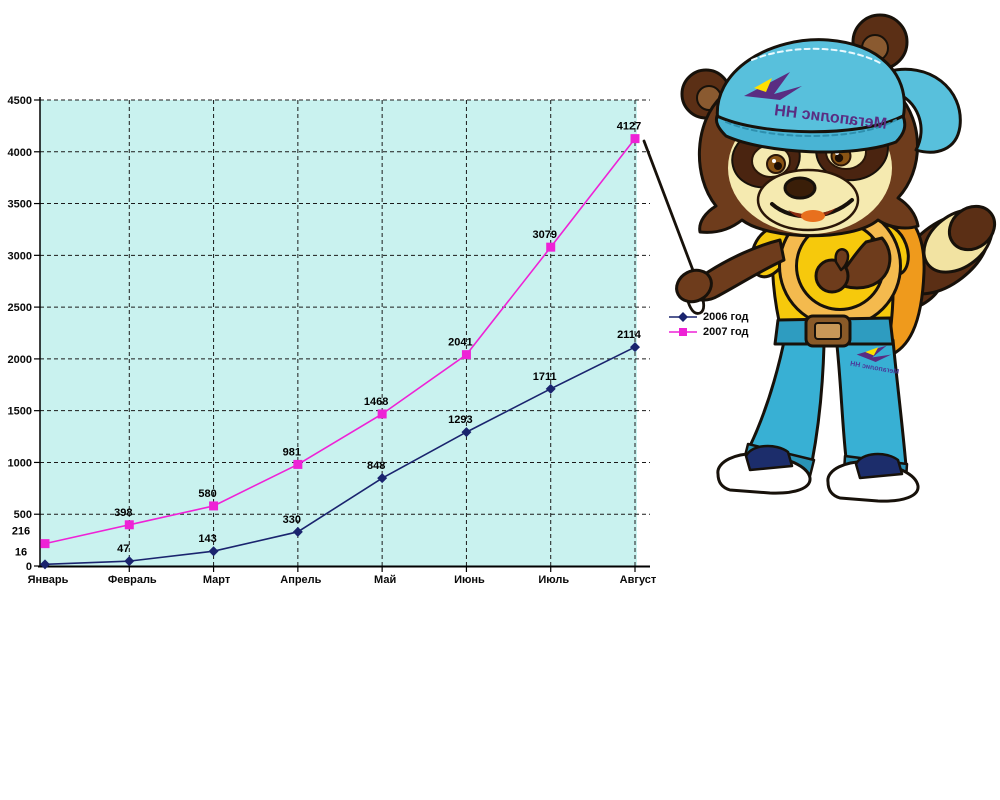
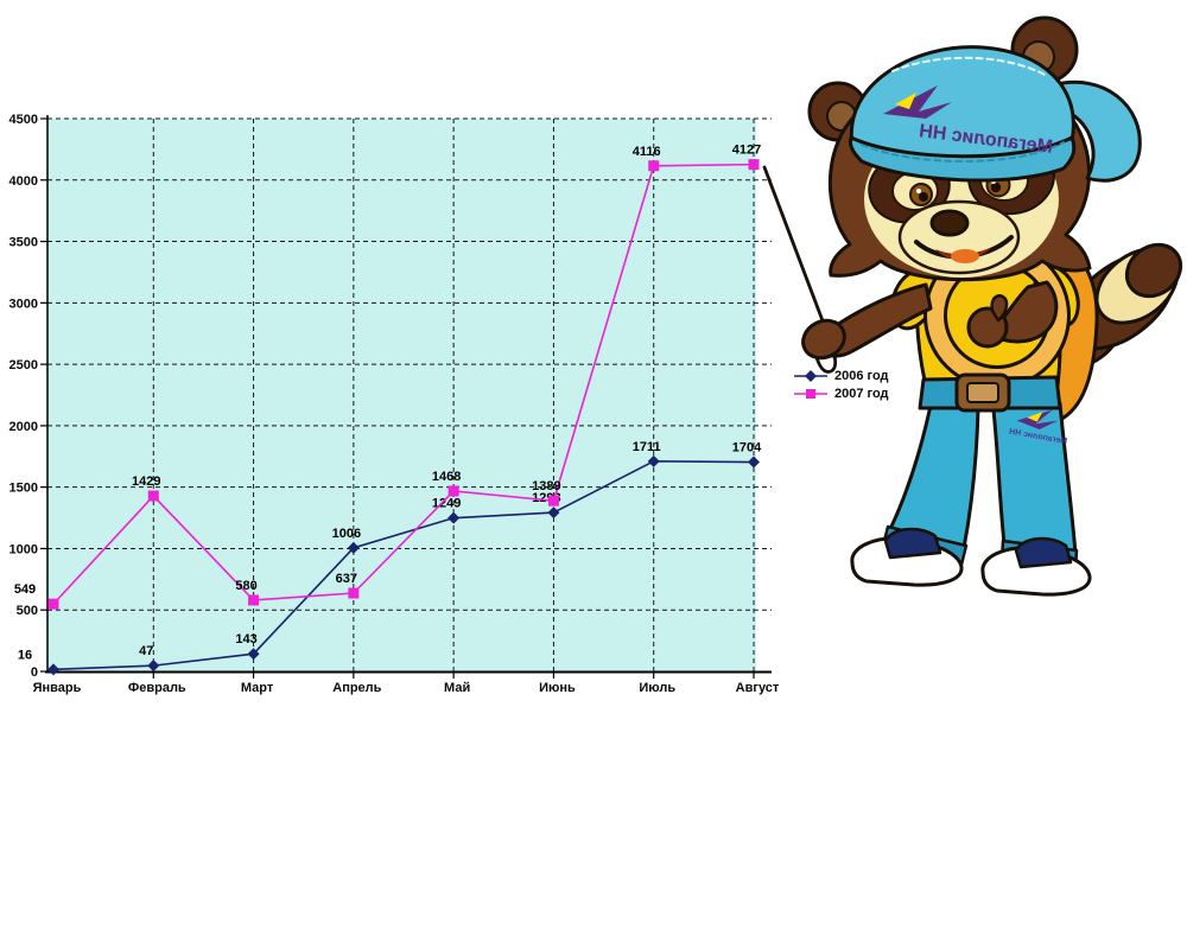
2007 год/Январь: 216 -> 549
2007 год/Февраль: 398 -> 1429
2006 год/Апрель: 330 -> 1006
2007 год/Апрель: 981 -> 637
2006 год/Май: 848 -> 1249
2007 год/Июнь: 2041 -> 1389
2007 год/Июль: 3079 -> 4116
2006 год/Август: 2114 -> 1704
